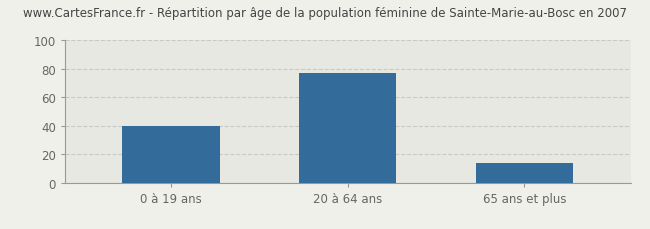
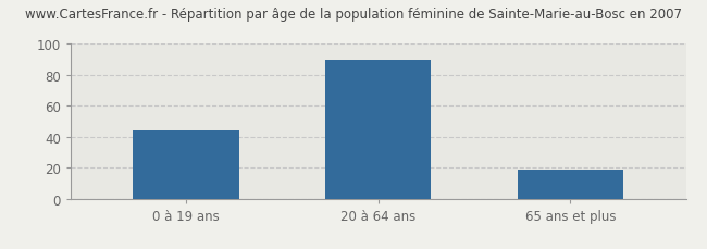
0 à 19 ans: 40 -> 44
20 à 64 ans: 77 -> 90
65 ans et plus: 14 -> 19
